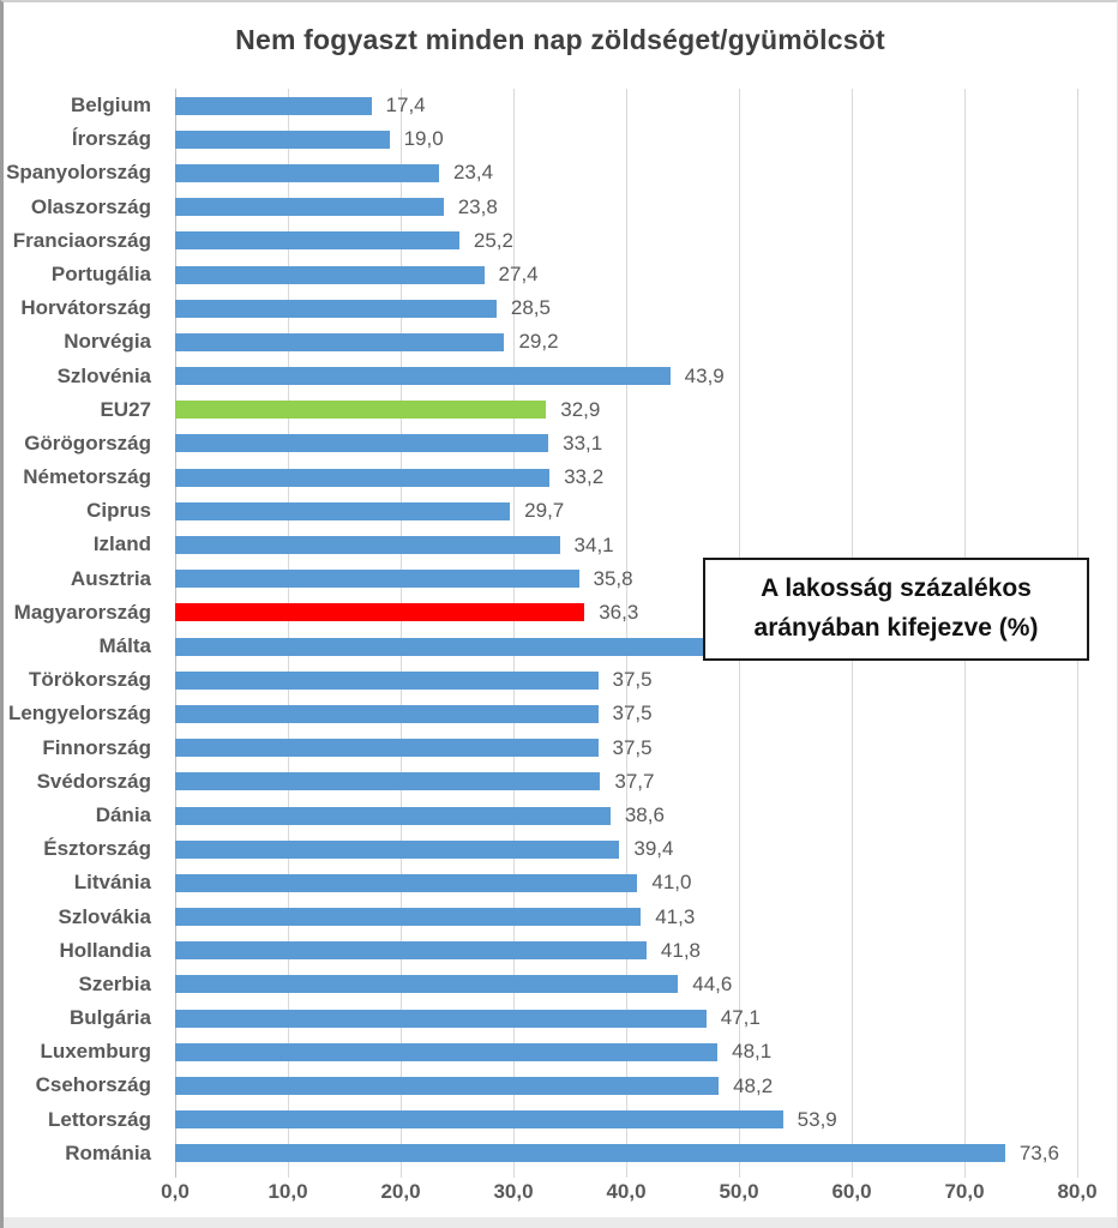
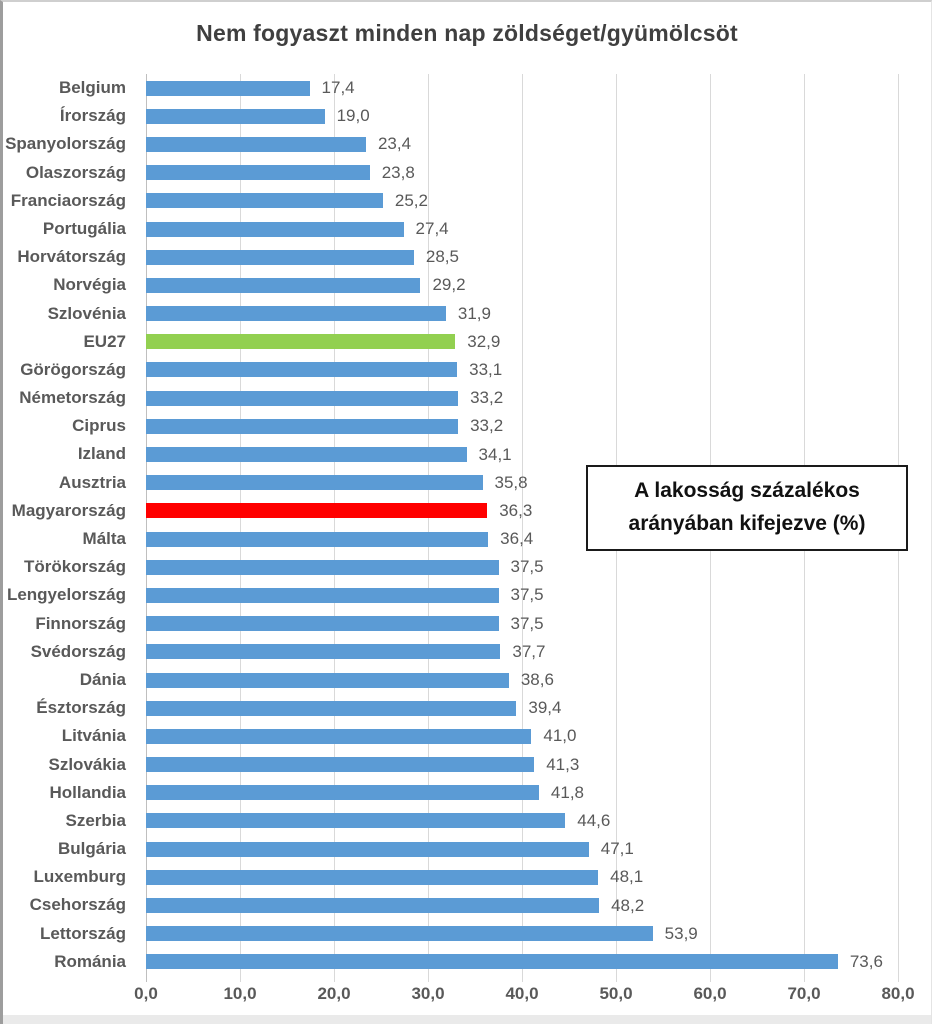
Szlovénia: 43,9 -> 31,9
Ciprus: 29,7 -> 33,2
Málta: 48,7 -> 36,4
